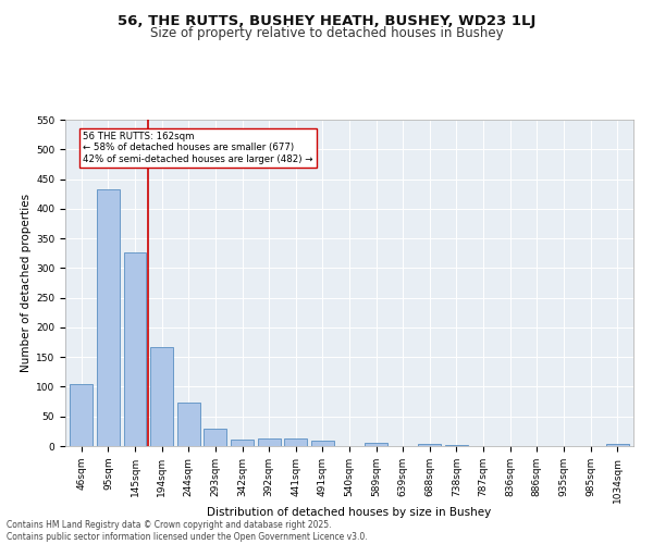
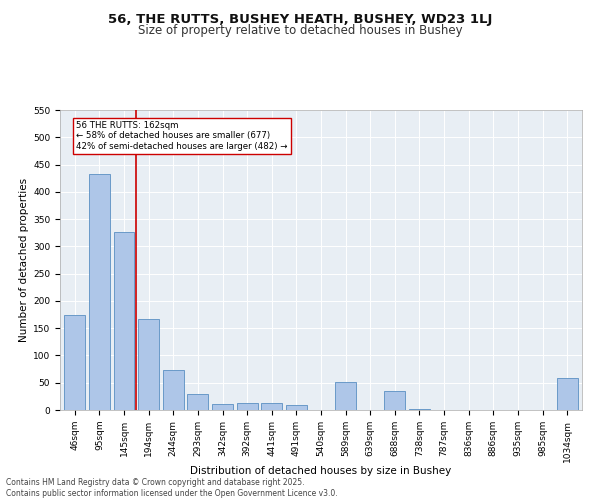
46sqm: 105 -> 174
589sqm: 5 -> 52
688sqm: 3 -> 34
1034sqm: 4 -> 58
